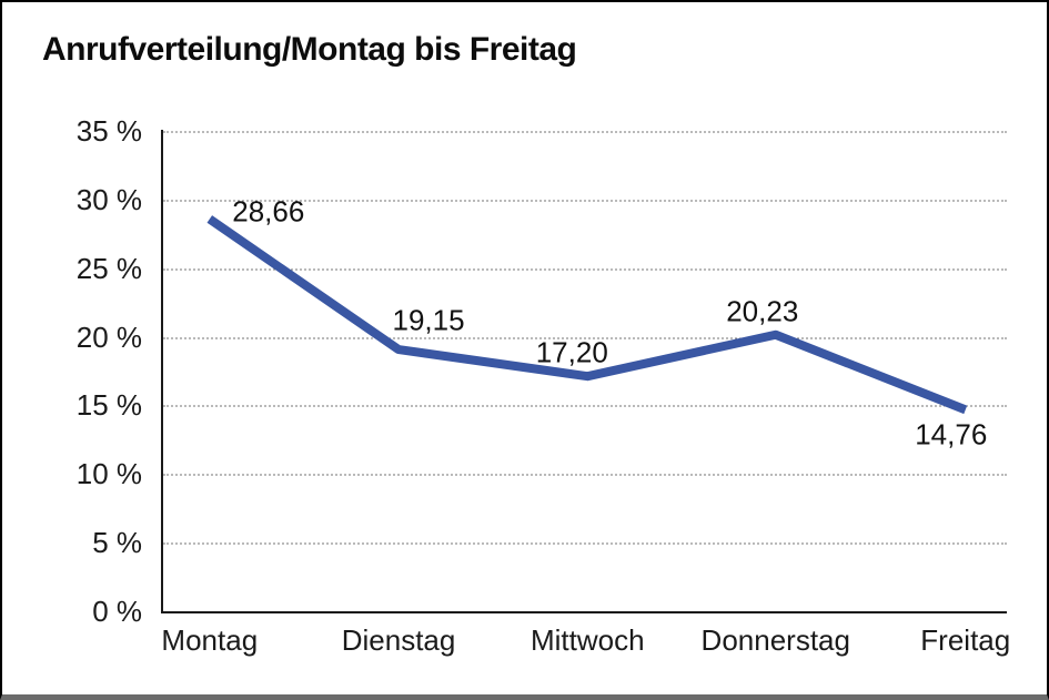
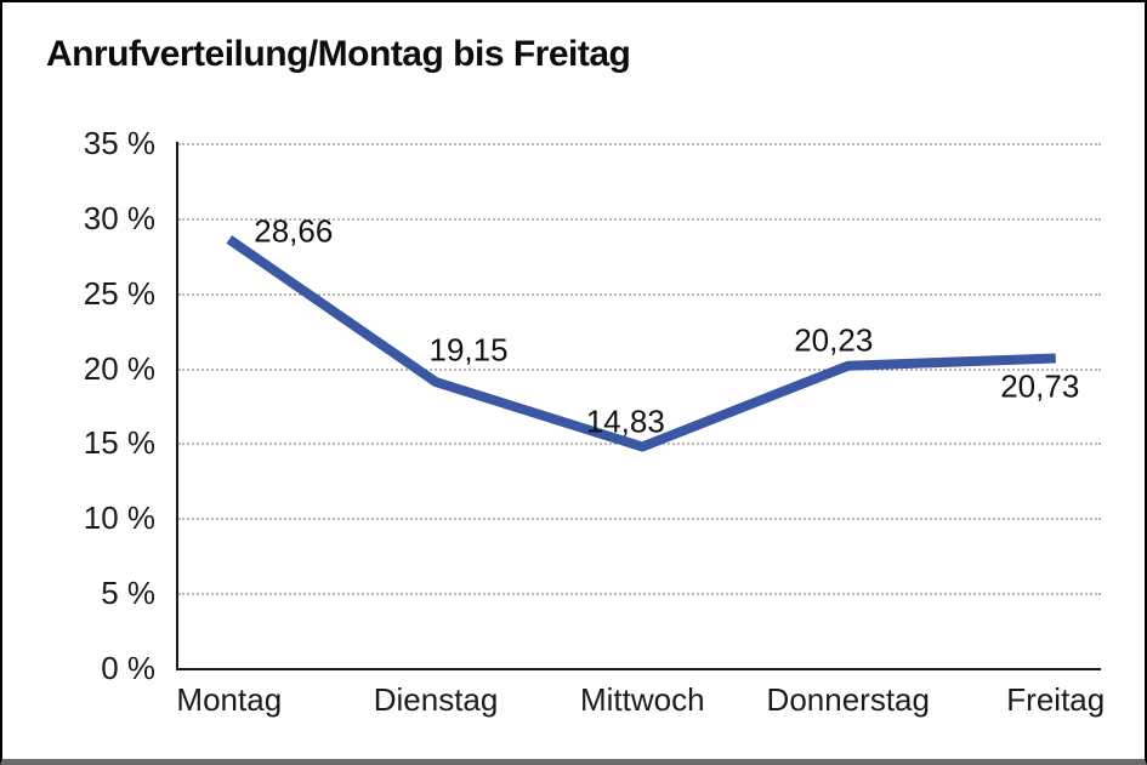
Mittwoch: 17,20 -> 14,83
Freitag: 14,76 -> 20,73
